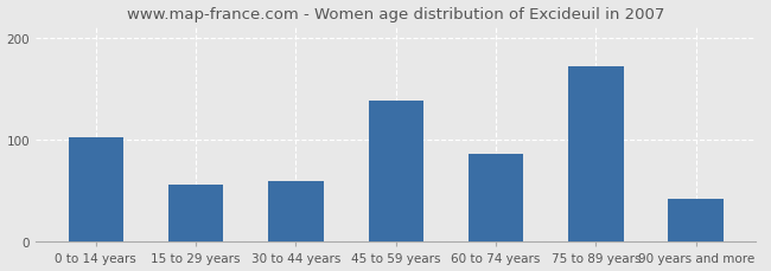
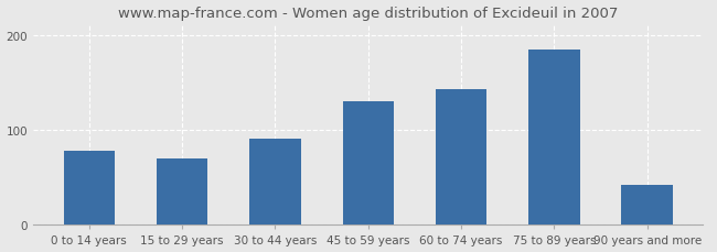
0 to 14 years: 102 -> 78
15 to 29 years: 56 -> 70
30 to 44 years: 60 -> 91
45 to 59 years: 138 -> 130
60 to 74 years: 86 -> 143
75 to 89 years: 172 -> 184
